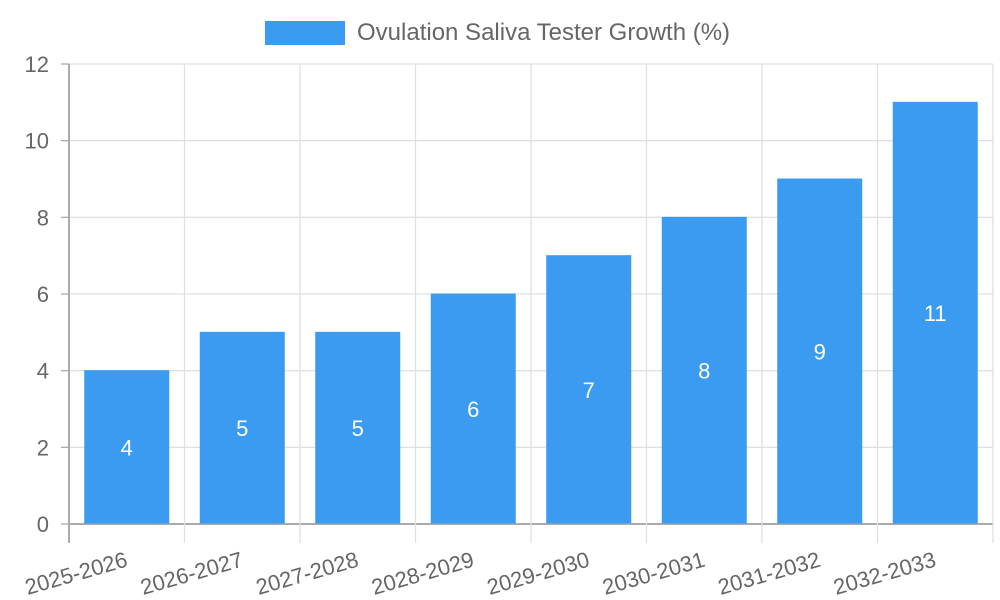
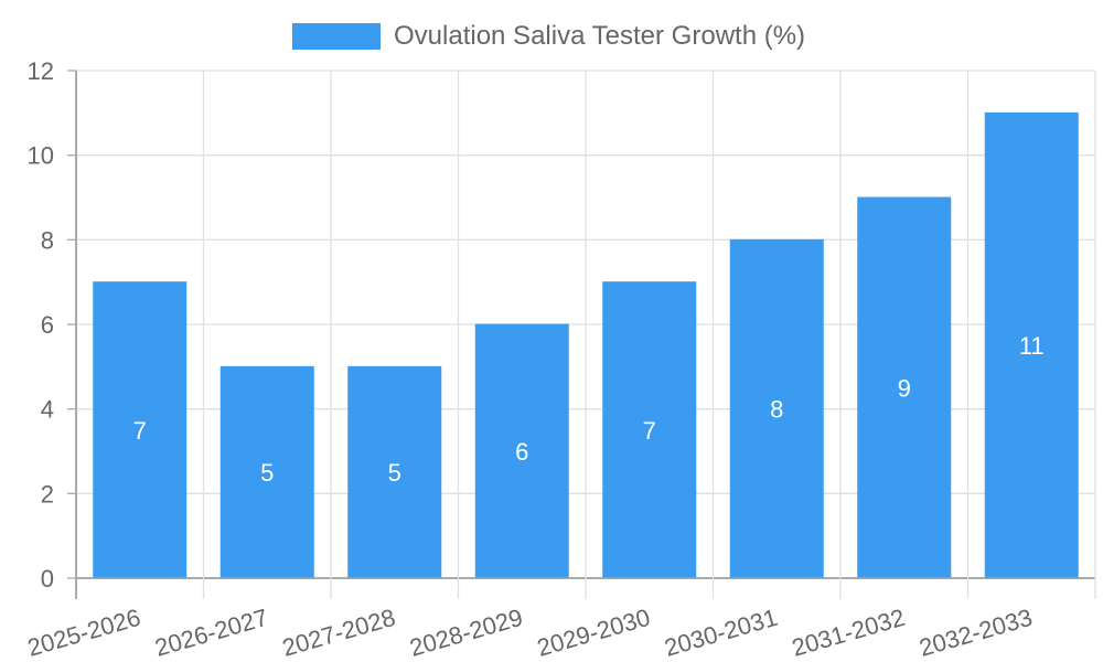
2025-2026: 4 -> 7
